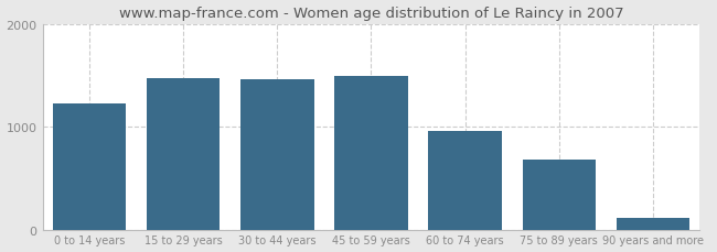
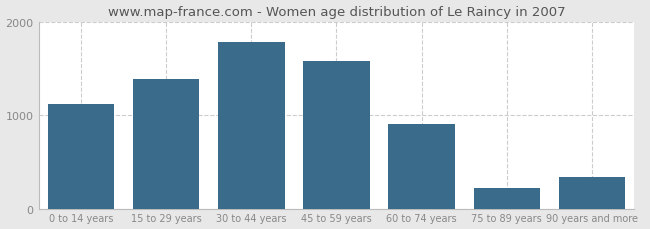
0 to 14 years: 1230 -> 1120
15 to 29 years: 1470 -> 1380
30 to 44 years: 1460 -> 1780
45 to 59 years: 1490 -> 1580
60 to 74 years: 960 -> 900
75 to 89 years: 680 -> 220
90 years and more: 110 -> 340
